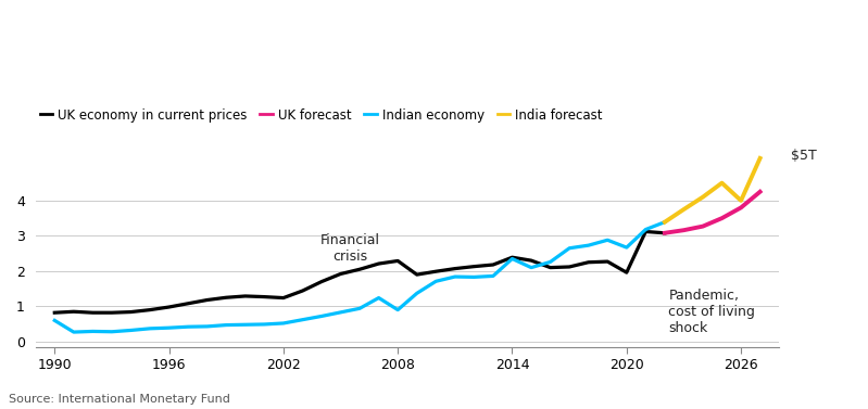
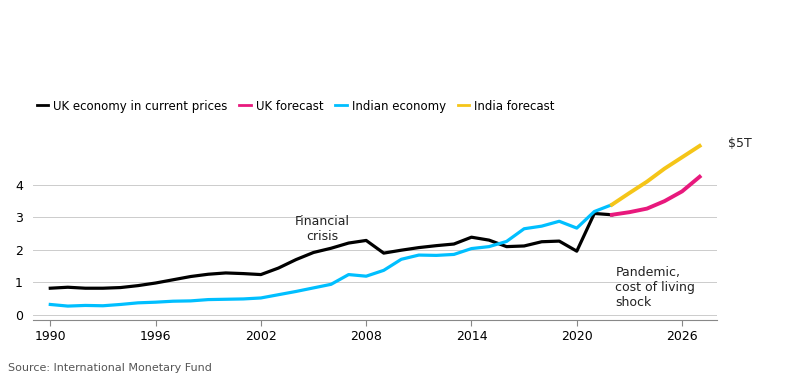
Indian economy/1990: 0.60 -> 0.32
Indian economy/2008: 0.90 -> 1.19
Indian economy/2014: 2.35 -> 2.04
India forecast/2026: 4.00 -> 4.85
